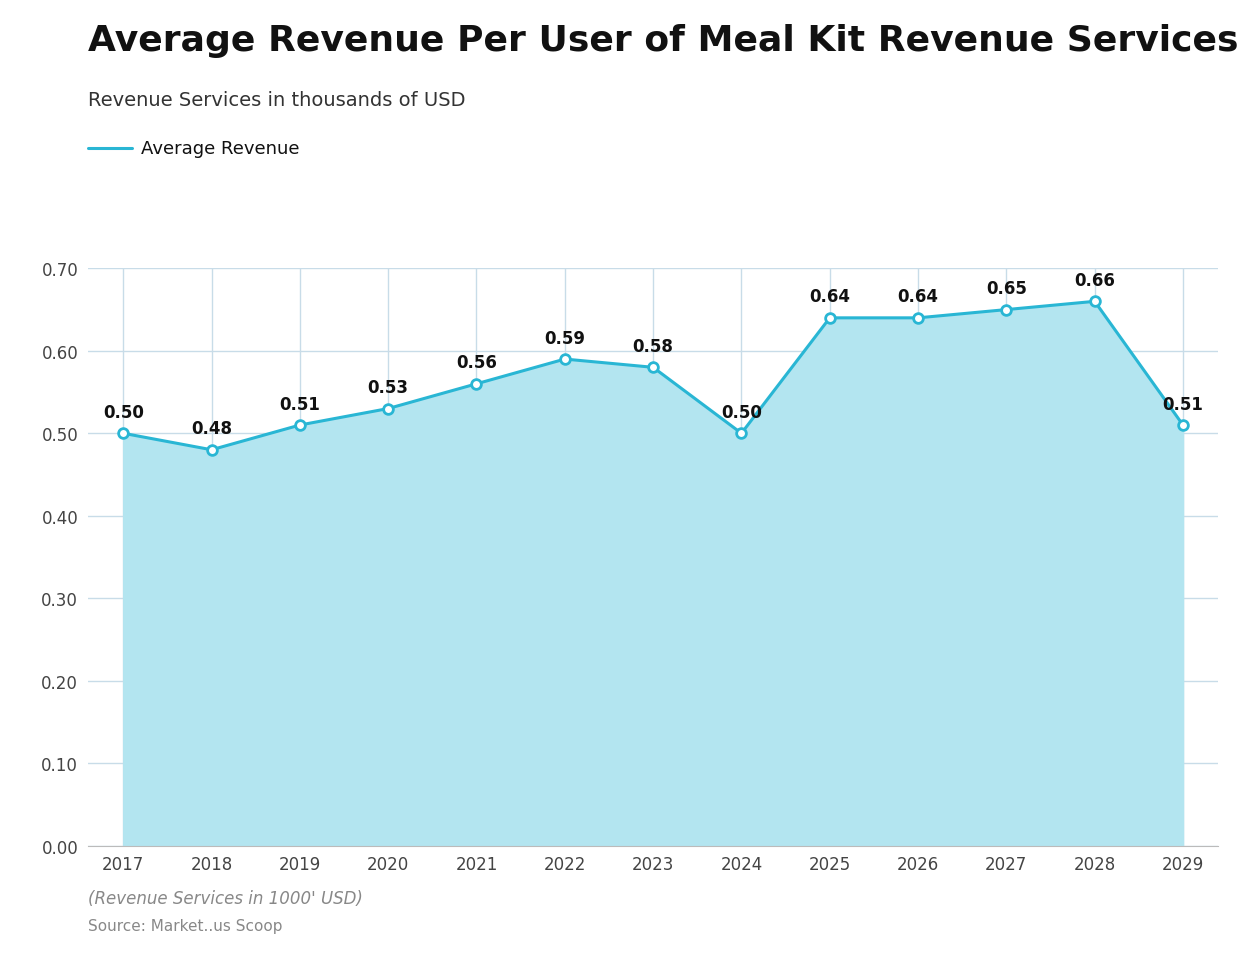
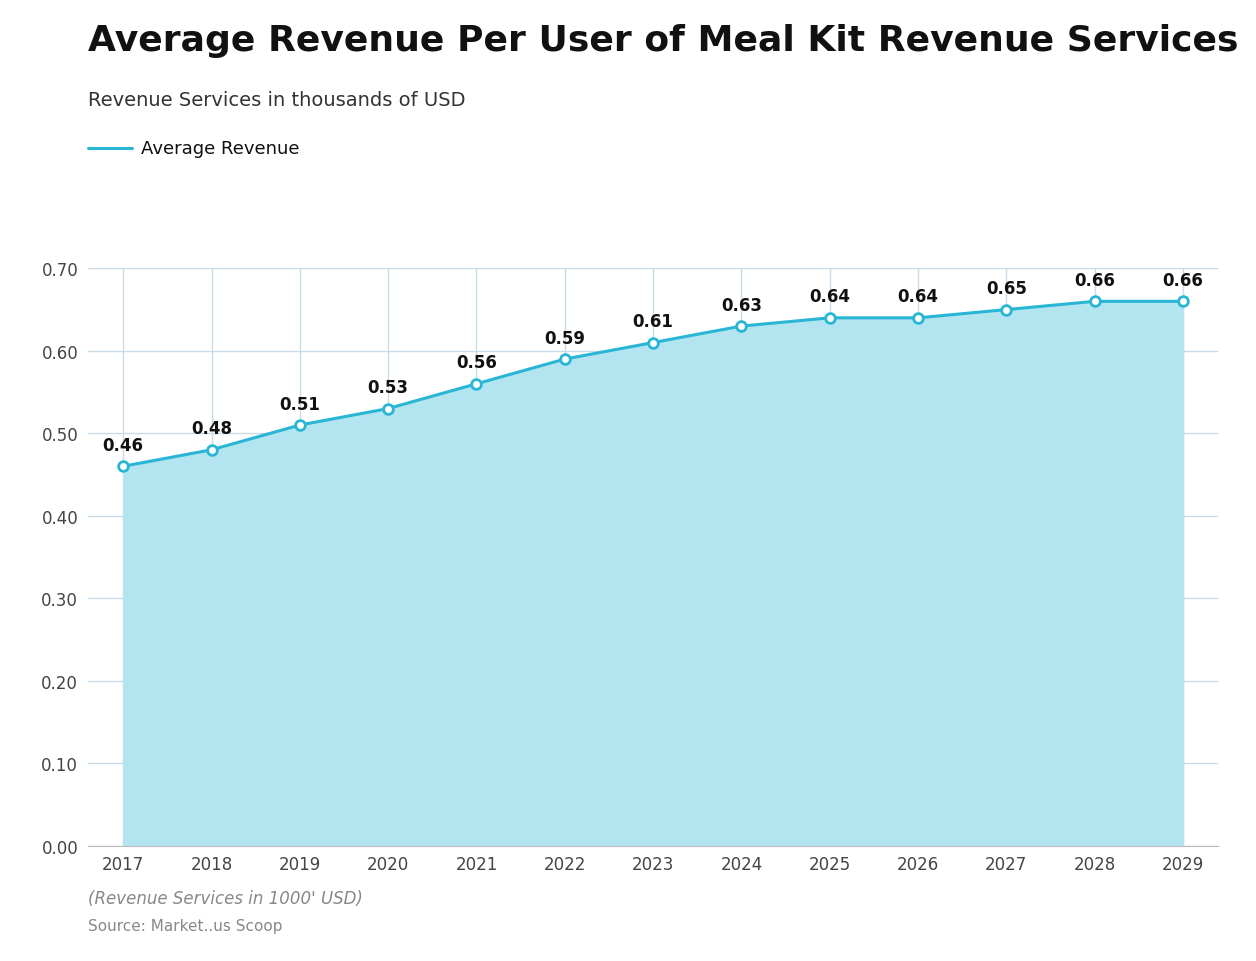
2017: 0.50 -> 0.46
2023: 0.58 -> 0.61
2024: 0.50 -> 0.63
2029: 0.51 -> 0.66
